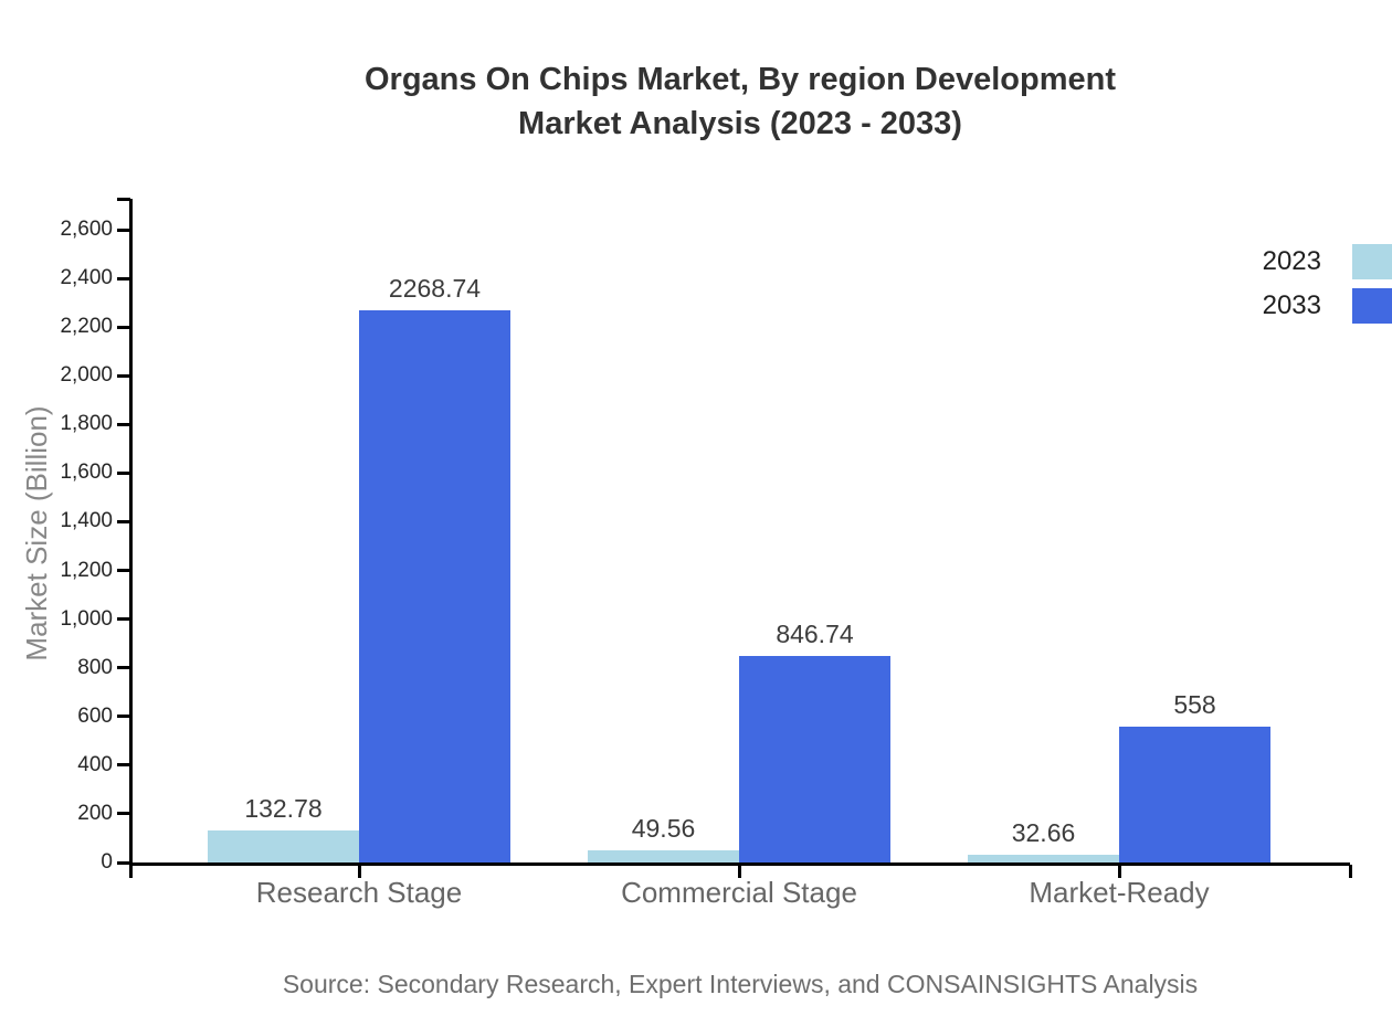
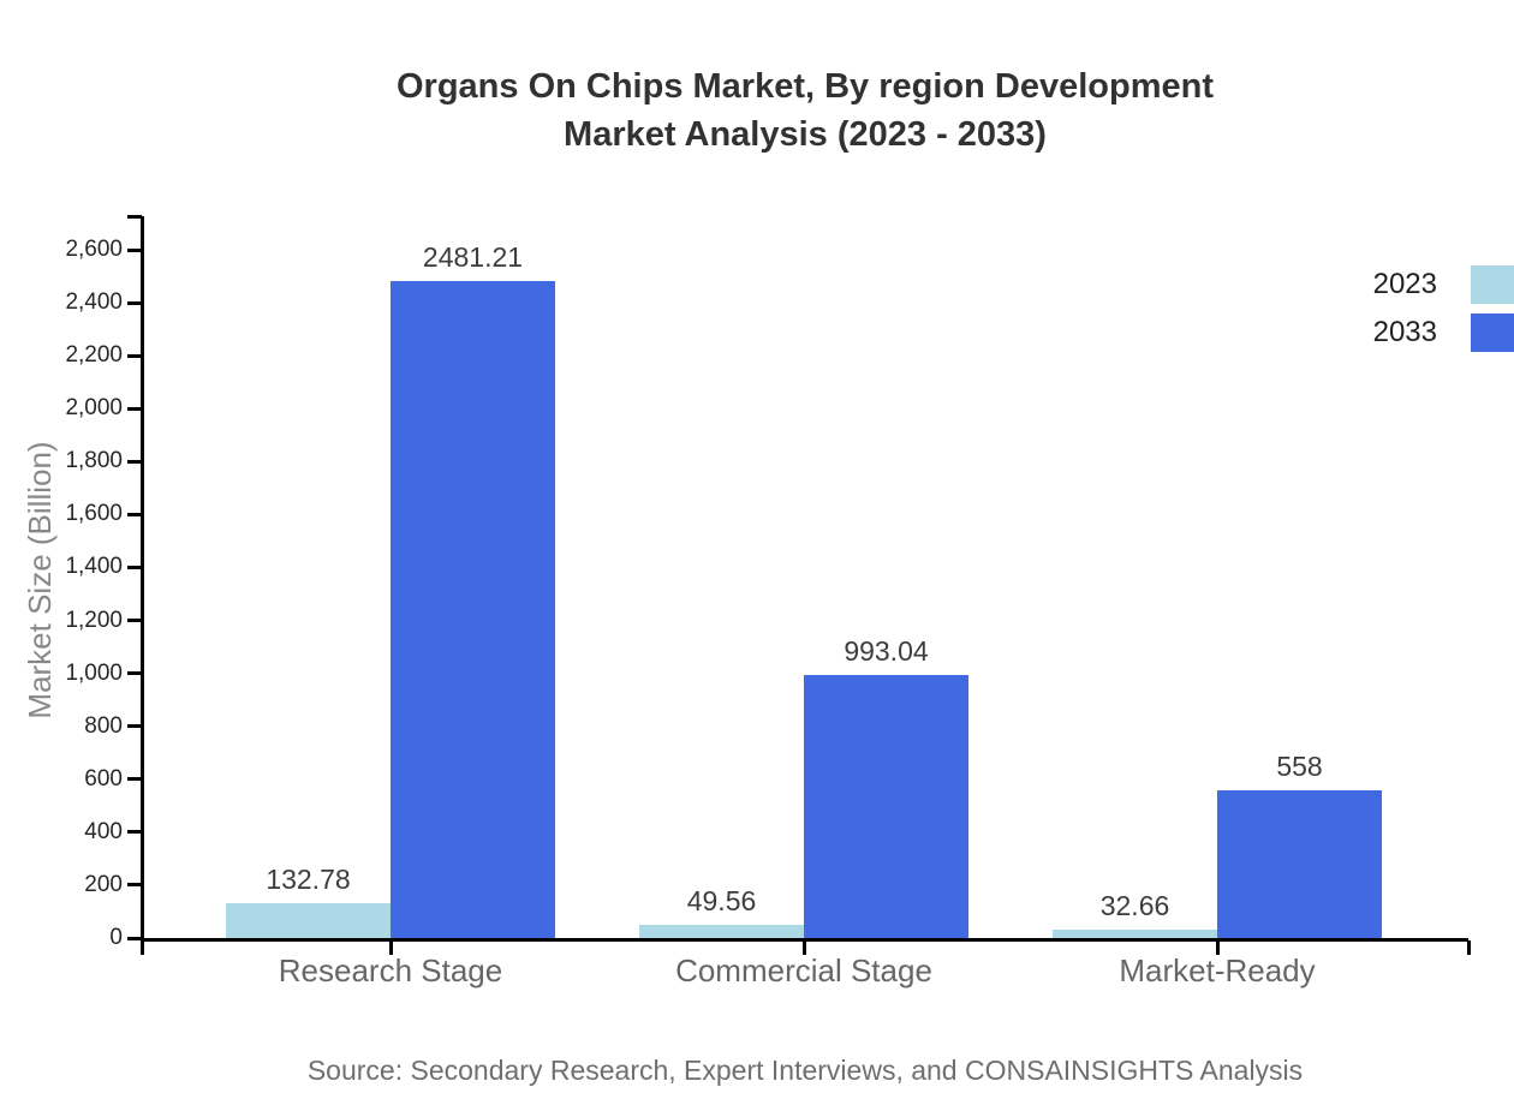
2033/Research Stage: 2268.74 -> 2481.21
2033/Commercial Stage: 846.74 -> 993.04
